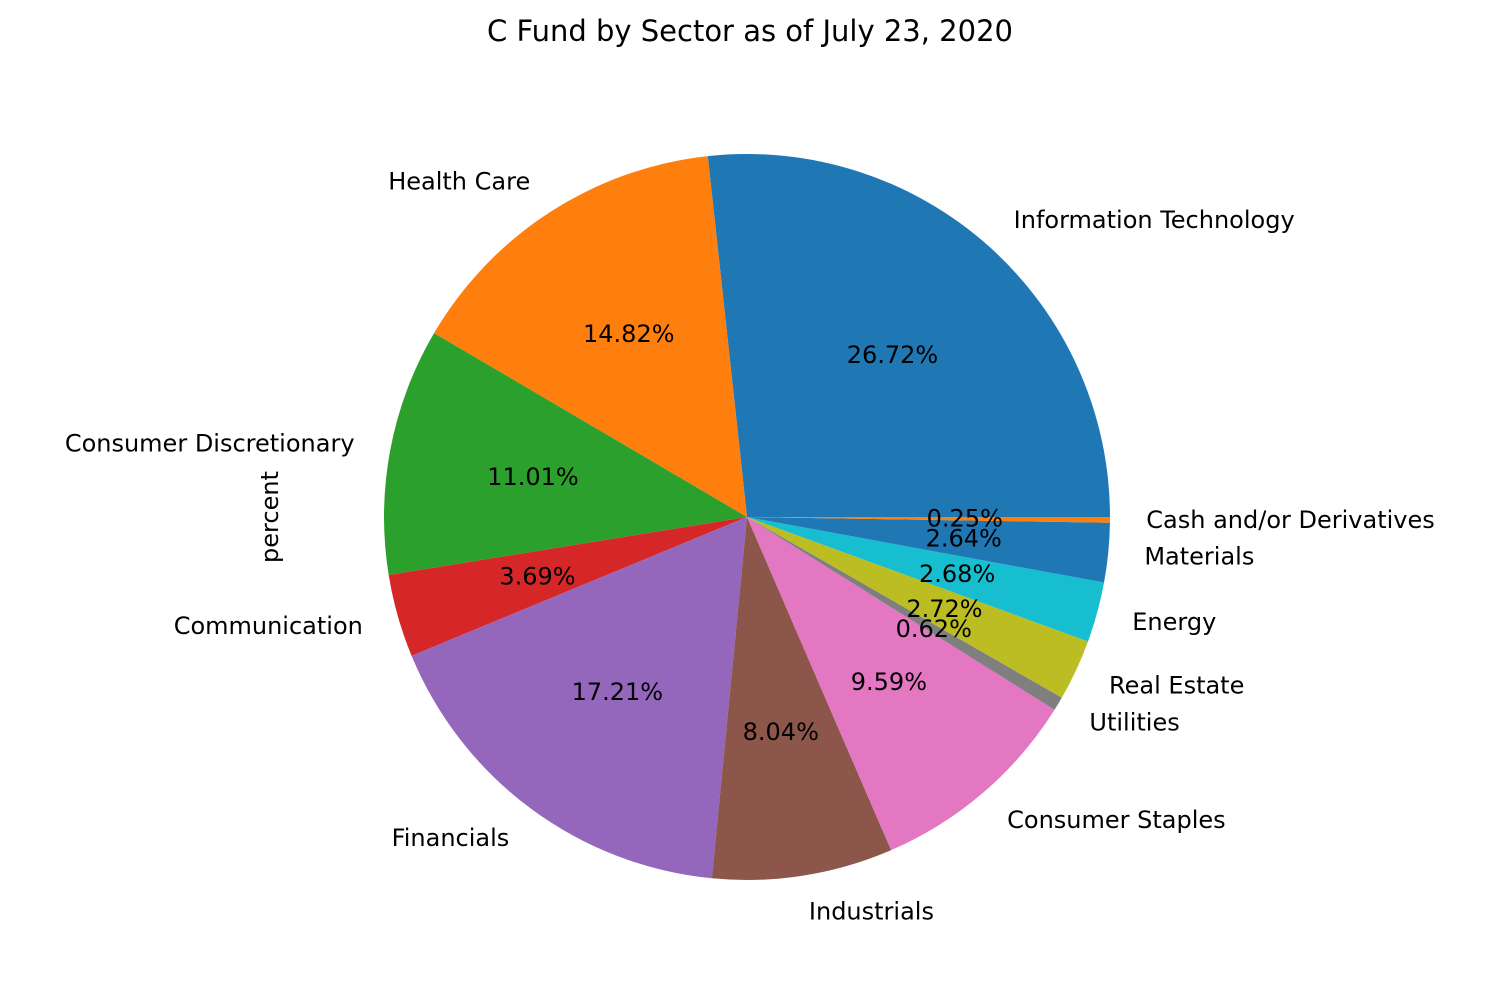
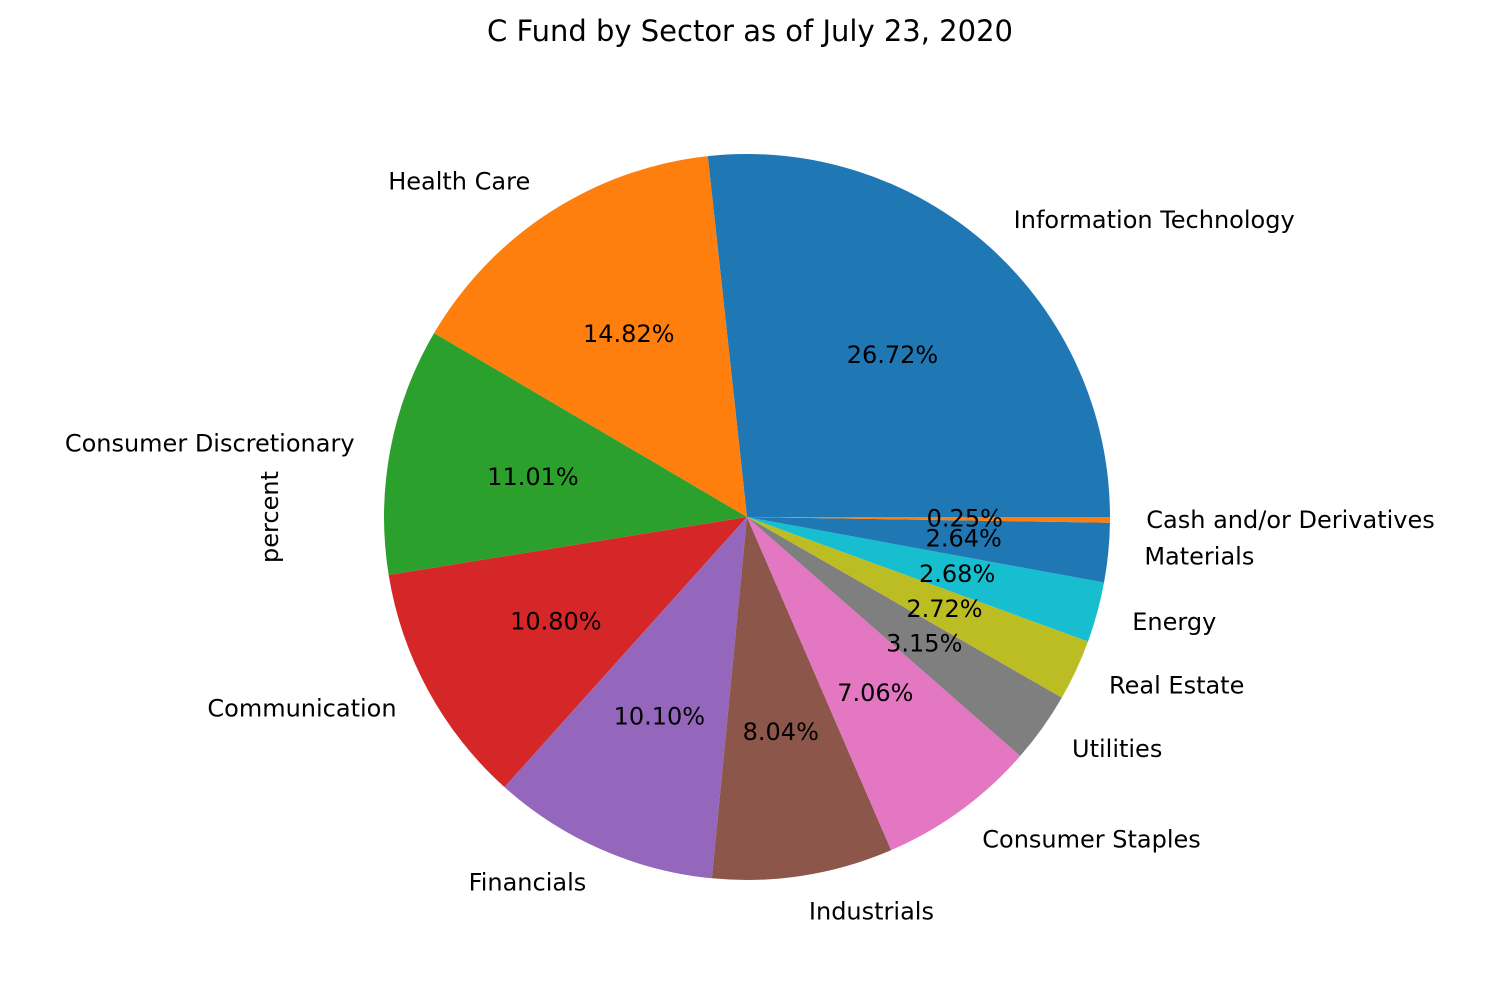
Communication: 3.69% -> 10.80%
Financials: 17.21% -> 10.10%
Consumer Staples: 9.59% -> 7.06%
Utilities: 0.62% -> 3.15%
